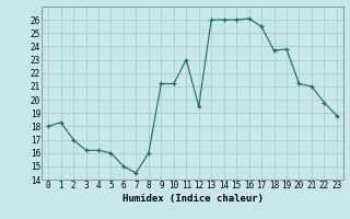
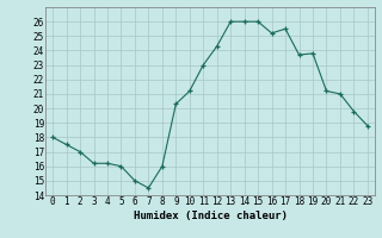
1: 18.3 -> 17.5
9: 21.2 -> 20.3
12: 19.5 -> 24.3
16: 26.1 -> 25.2
